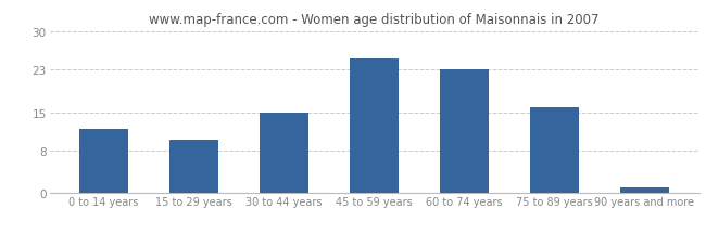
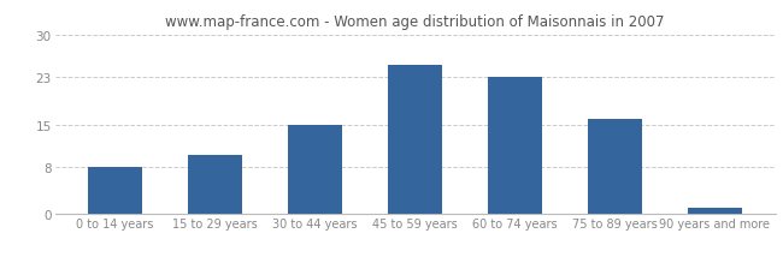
0 to 14 years: 12 -> 8
